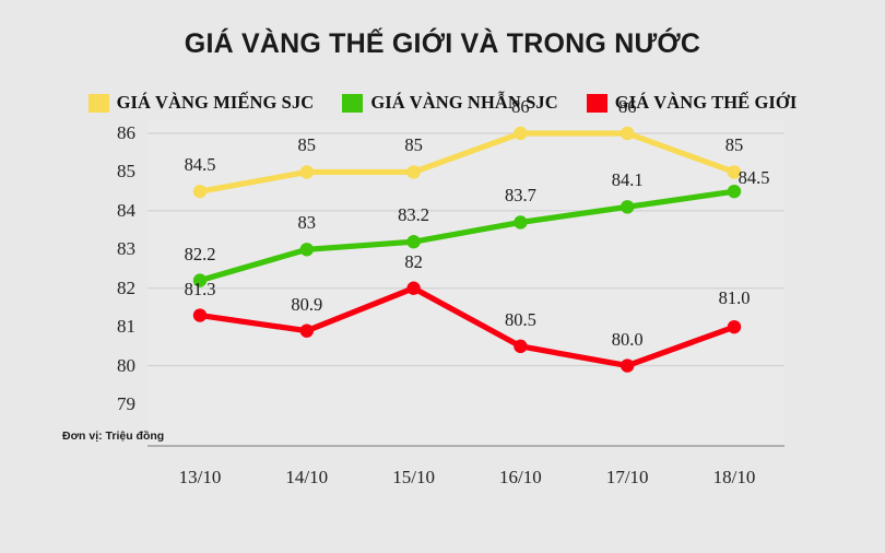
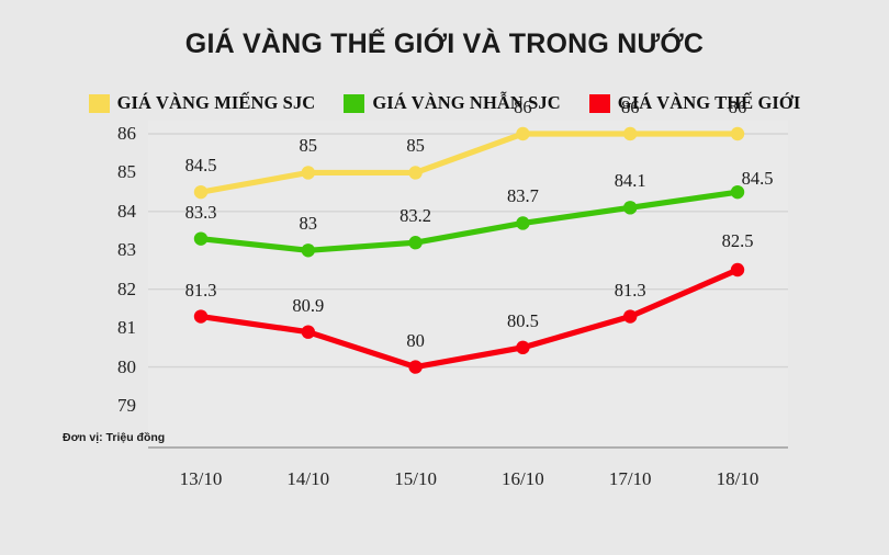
GIÁ VÀNG NHẪN SJC/13/10: 82.2 -> 83.3
GIÁ VÀNG THẾ GIỚI/15/10: 82 -> 80
GIÁ VÀNG THẾ GIỚI/17/10: 80.0 -> 81.3
GIÁ VÀNG MIẾNG SJC/18/10: 85 -> 86
GIÁ VÀNG THẾ GIỚI/18/10: 81.0 -> 82.5
